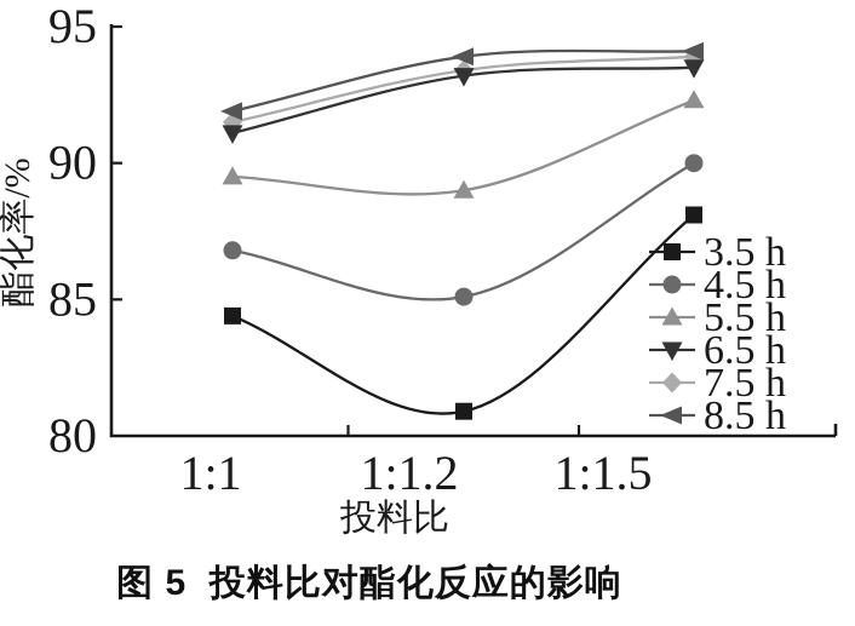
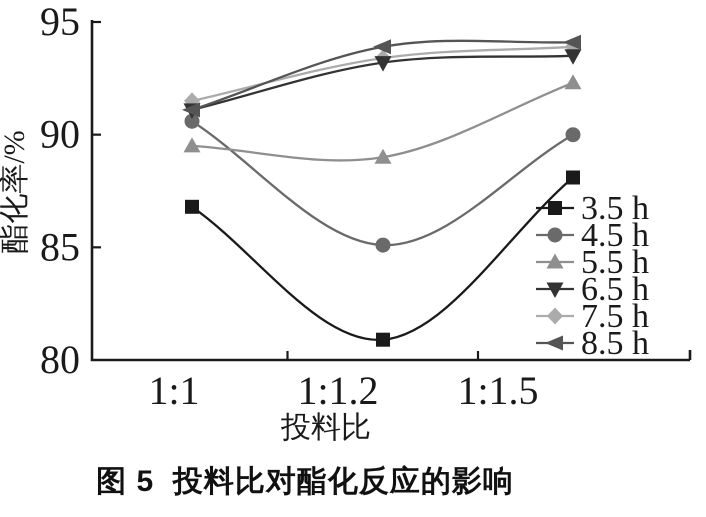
3.5 h/1:1: 84.4 -> 86.8
4.5 h/1:1: 86.8 -> 90.6
8.5 h/1:1: 91.9 -> 91.1
